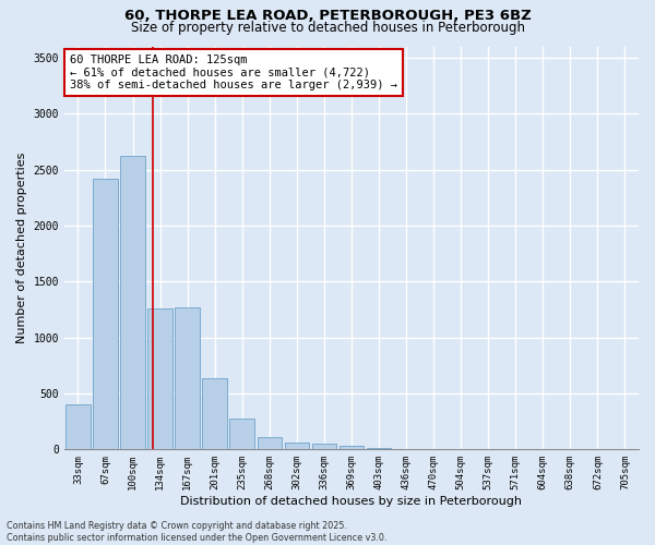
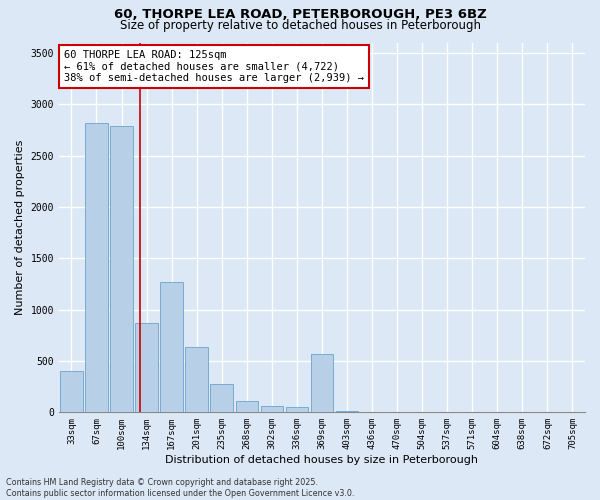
67sqm: 2420 -> 2820
100sqm: 2620 -> 2790
134sqm: 1260 -> 870
369sqm: 30 -> 570
